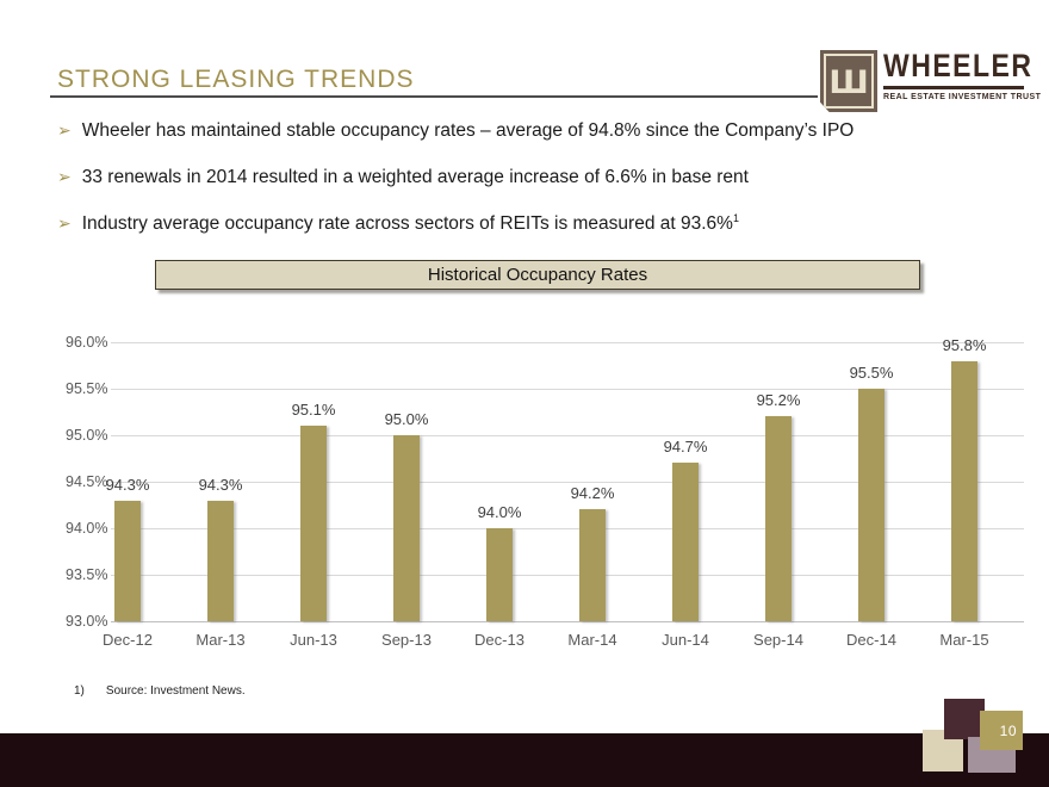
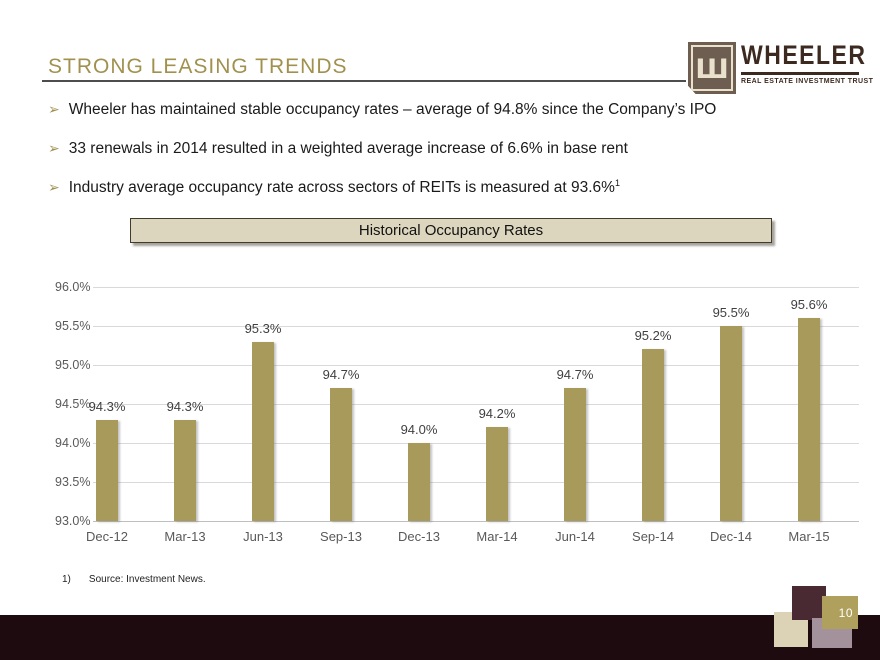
Jun-13: 95.1% -> 95.3%
Sep-13: 95.0% -> 94.7%
Mar-15: 95.8% -> 95.6%
